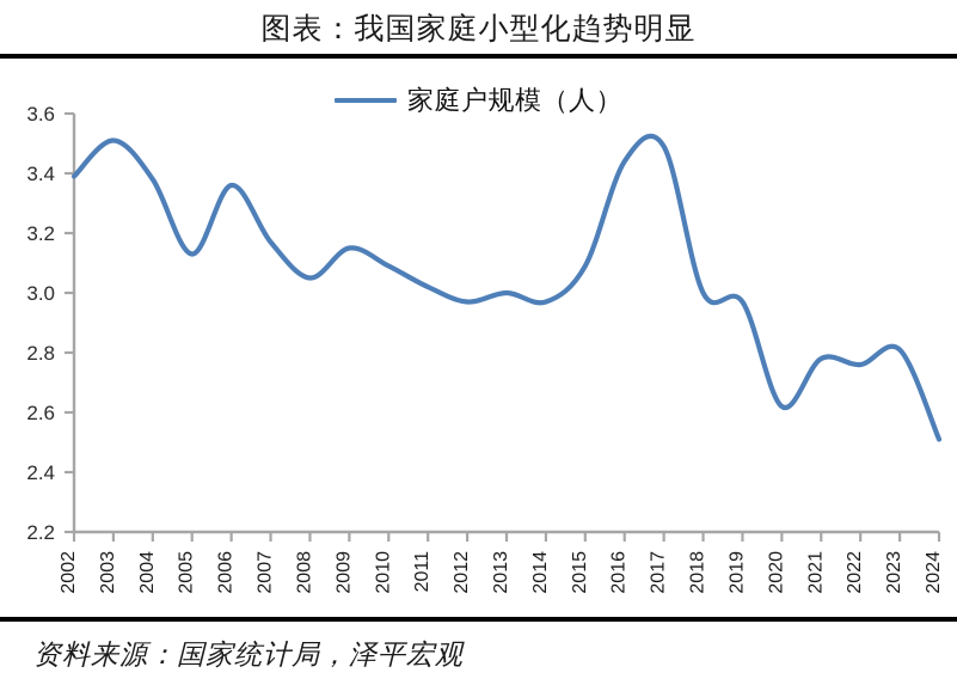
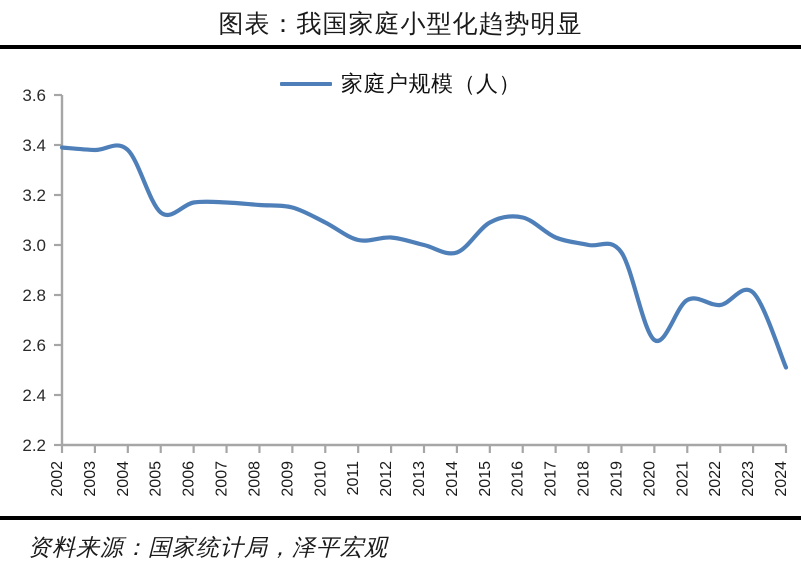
2003: 3.51 -> 3.38
2006: 3.36 -> 3.17
2008: 3.05 -> 3.16
2012: 2.97 -> 3.03
2016: 3.44 -> 3.11
2017: 3.49 -> 3.03
